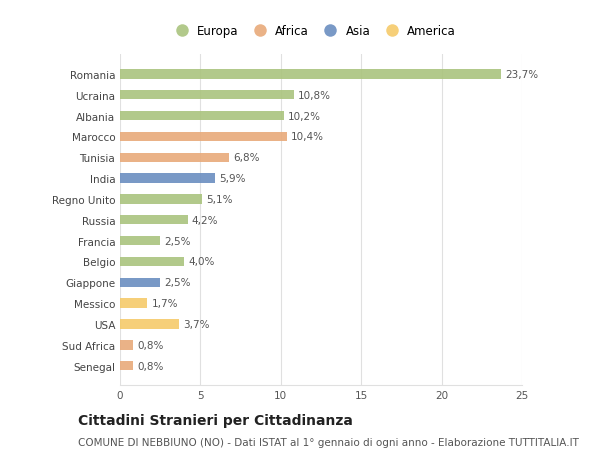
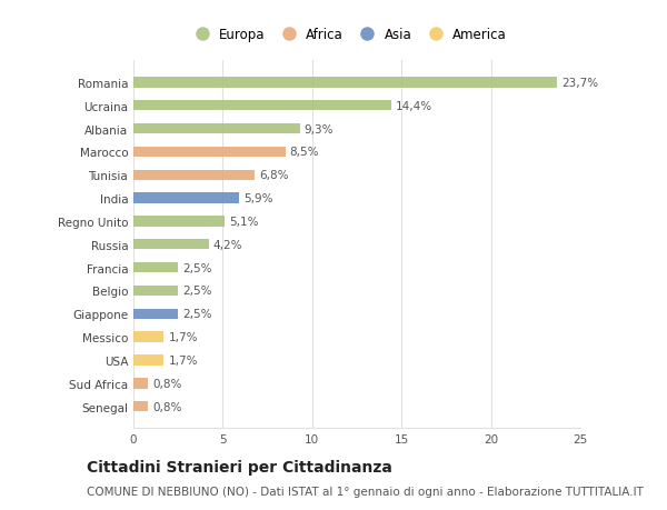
Ucraina: 10,8% -> 14,4%
Albania: 10,2% -> 9,3%
Marocco: 10,4% -> 8,5%
Belgio: 4,0% -> 2,5%
USA: 3,7% -> 1,7%
